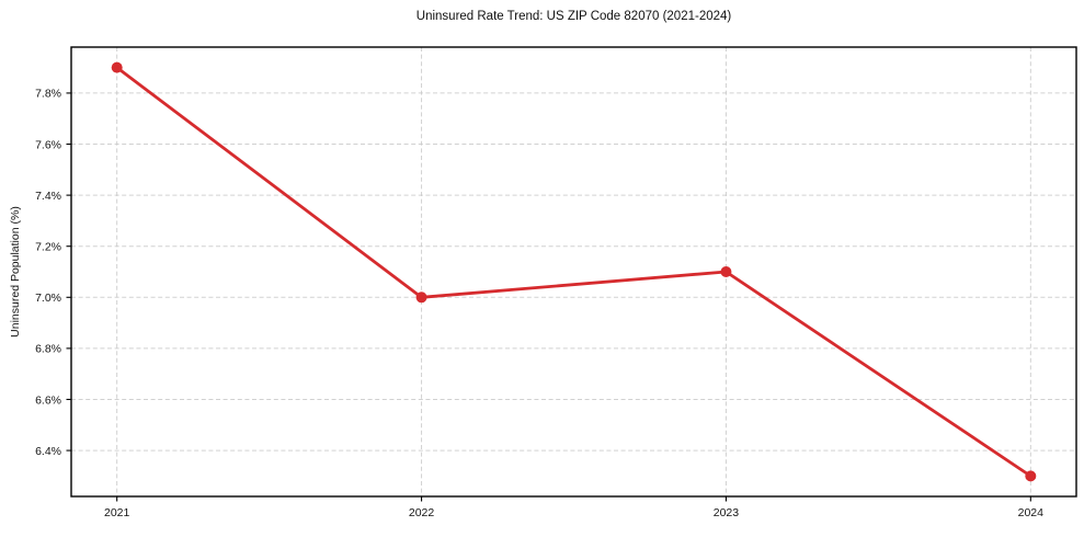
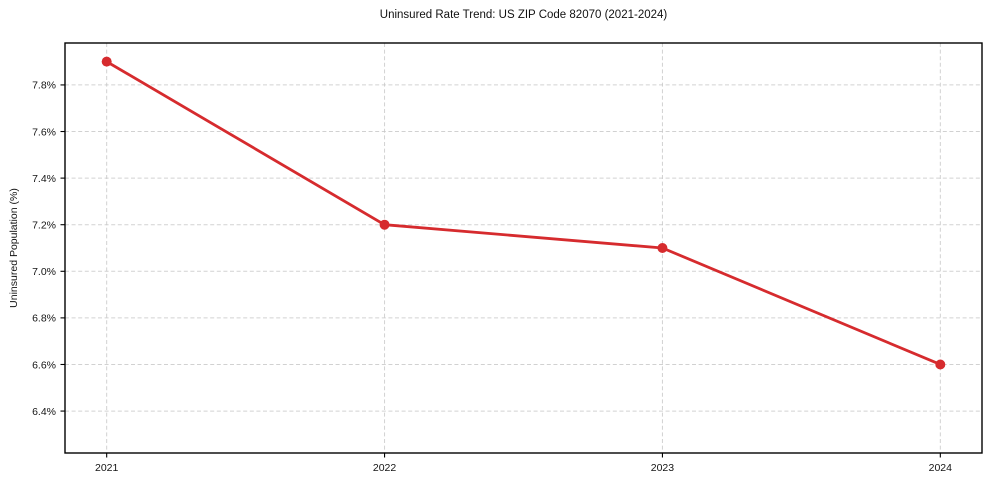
2022: 7.0% -> 7.2%
2024: 6.3% -> 6.6%
